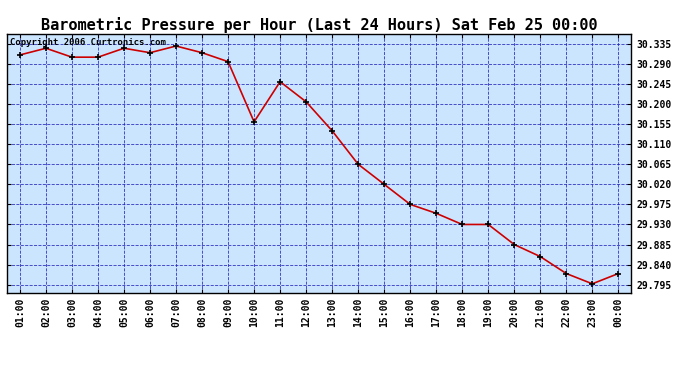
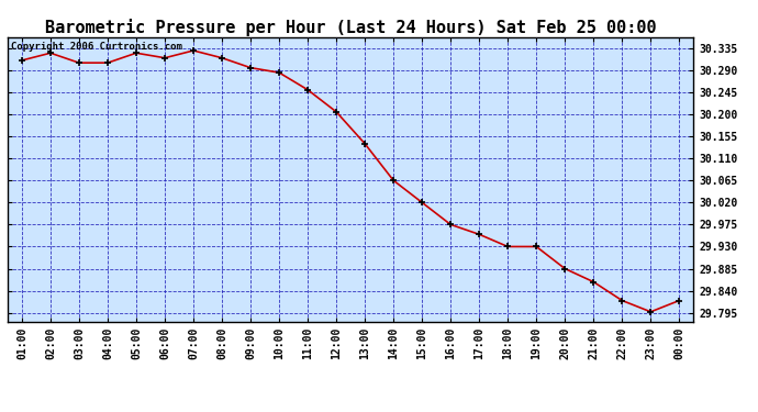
10:00: 30.160 -> 30.285
